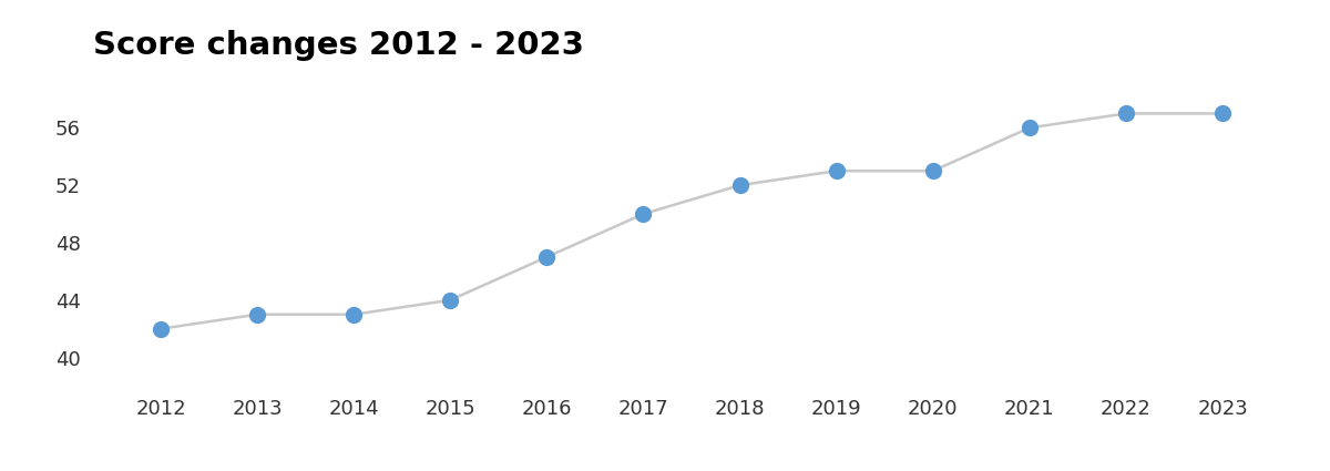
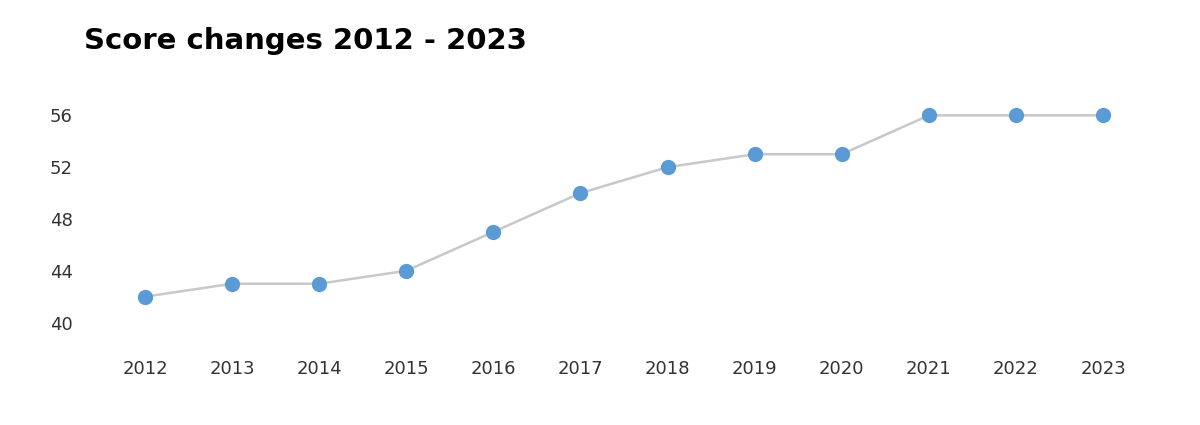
2022: 57 -> 56
2023: 57 -> 56
